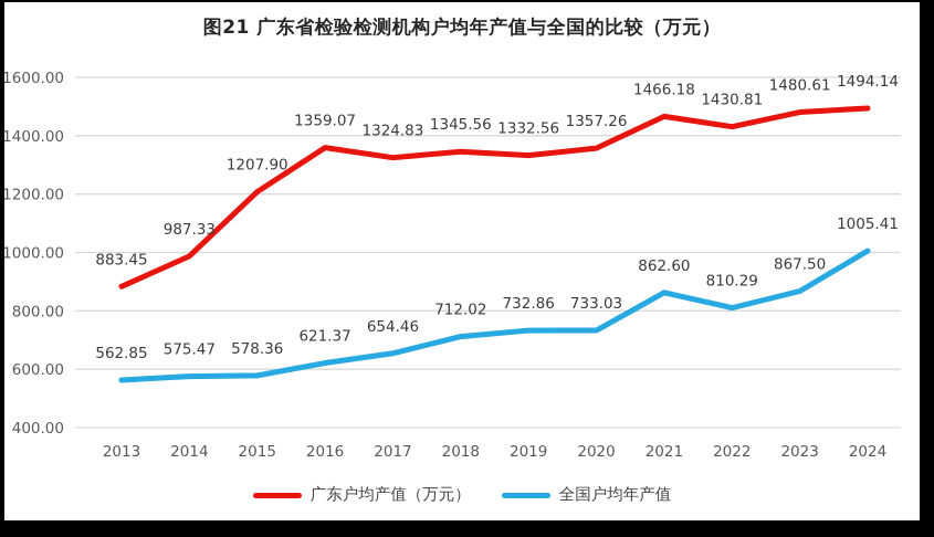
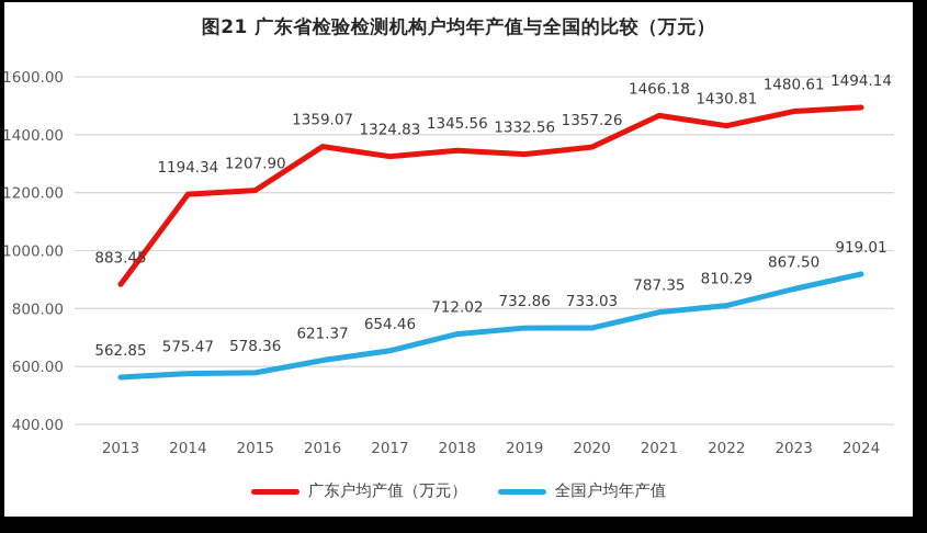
广东户均产值（万元）/2014: 987.33 -> 1194.34
全国户均年产值/2021: 862.60 -> 787.35
全国户均年产值/2024: 1005.41 -> 919.01
